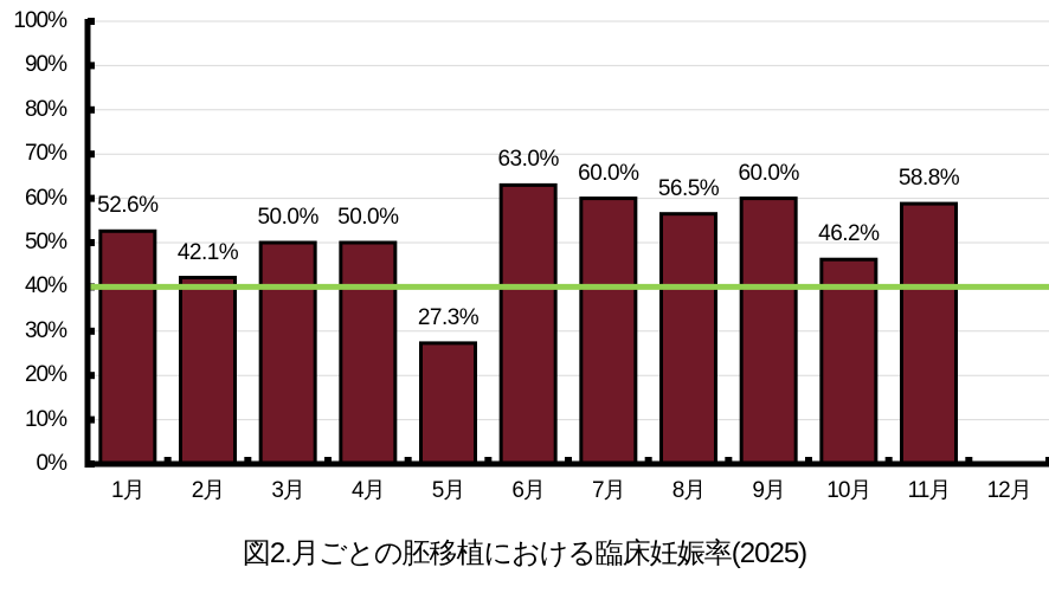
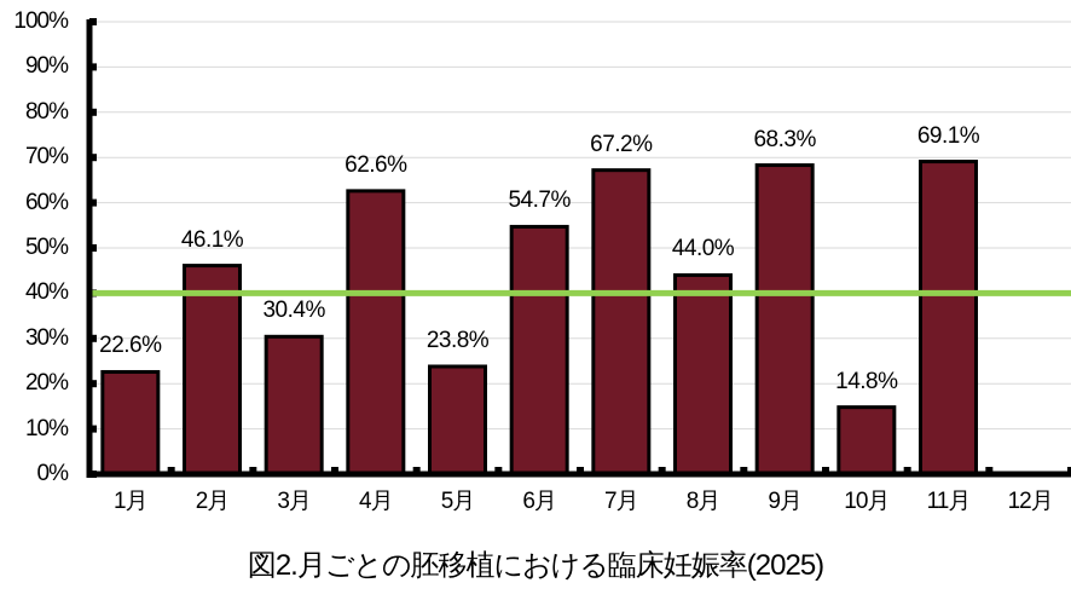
1月: 52.6% -> 22.6%
2月: 42.1% -> 46.1%
3月: 50.0% -> 30.4%
4月: 50.0% -> 62.6%
5月: 27.3% -> 23.8%
6月: 63.0% -> 54.7%
7月: 60.0% -> 67.2%
8月: 56.5% -> 44.0%
9月: 60.0% -> 68.3%
10月: 46.2% -> 14.8%
11月: 58.8% -> 69.1%
